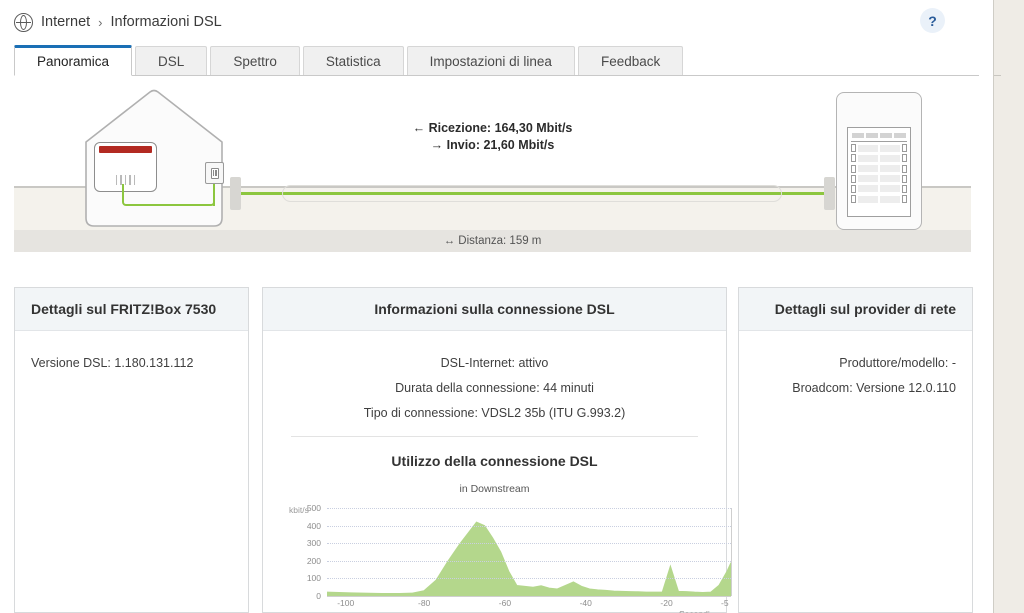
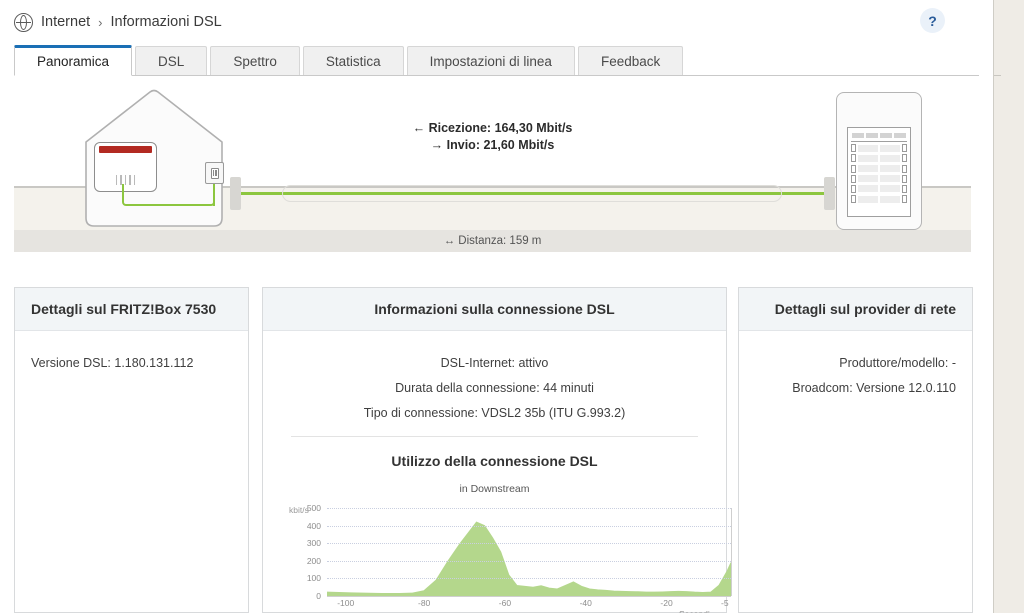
-60: 140 -> 120
-20: 170 -> 20
